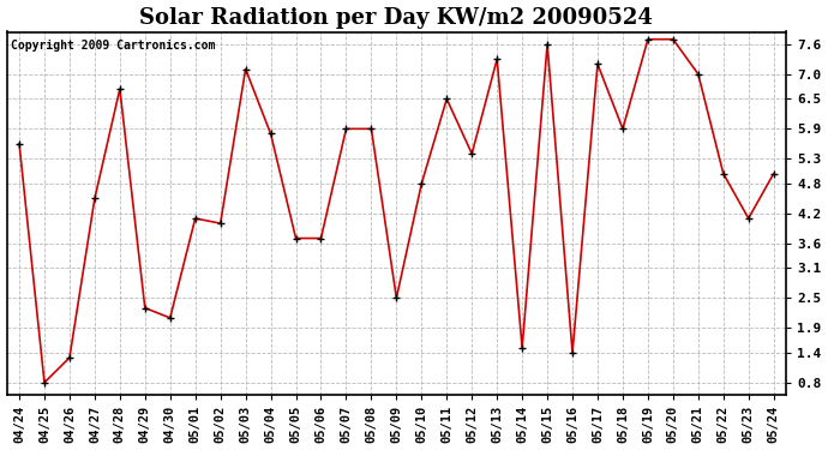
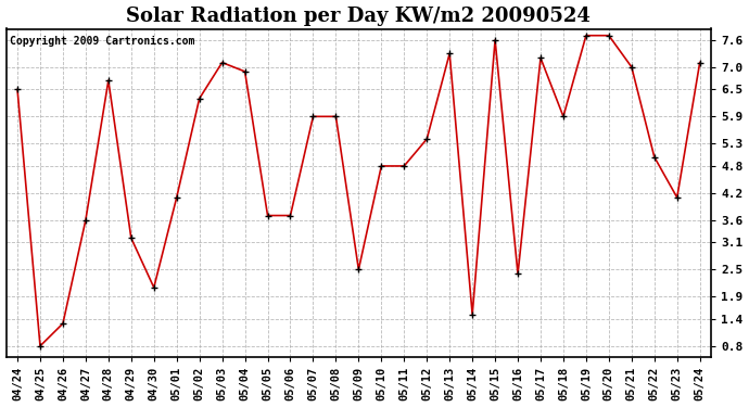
04/24: 5.6 -> 6.5
04/27: 4.5 -> 3.6
04/29: 2.3 -> 3.2
05/02: 4.0 -> 6.3
05/04: 5.8 -> 6.9
05/11: 6.5 -> 4.8
05/16: 1.4 -> 2.4
05/24: 5.0 -> 7.1
